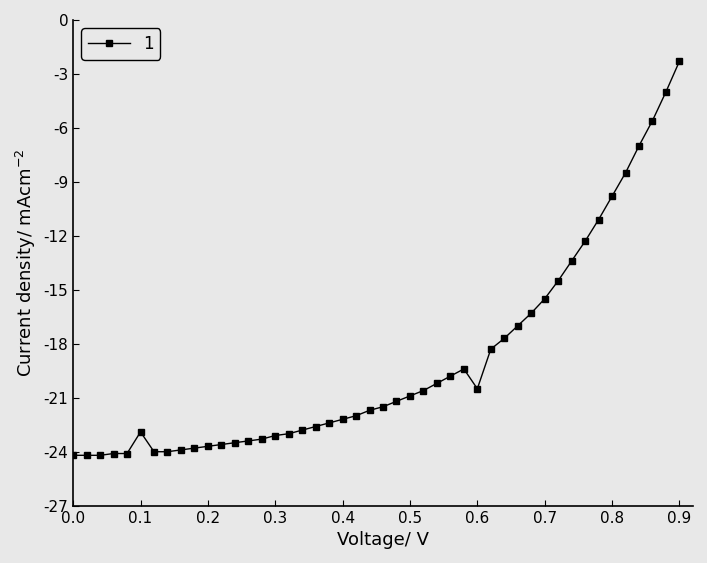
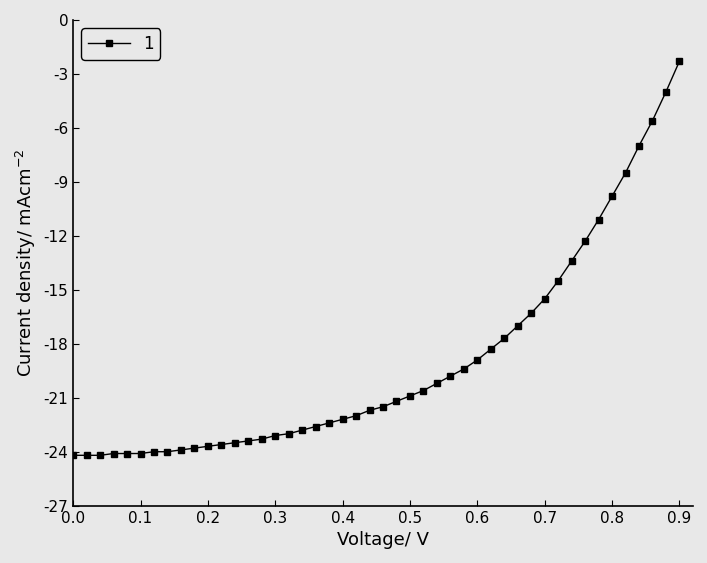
0.1: -22.9 -> -24.1
0.6: -20.5 -> -18.9
